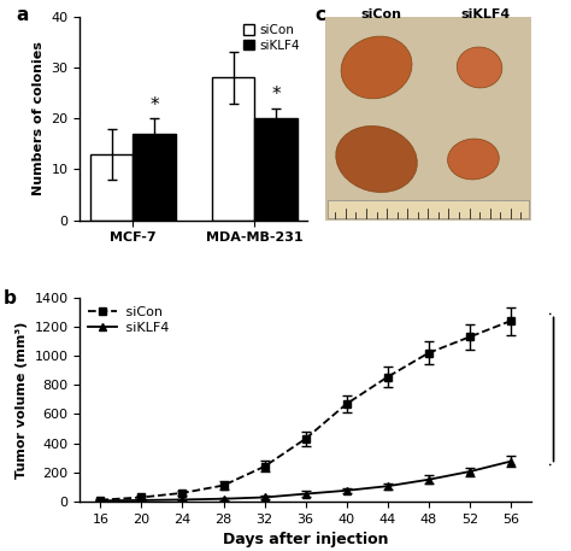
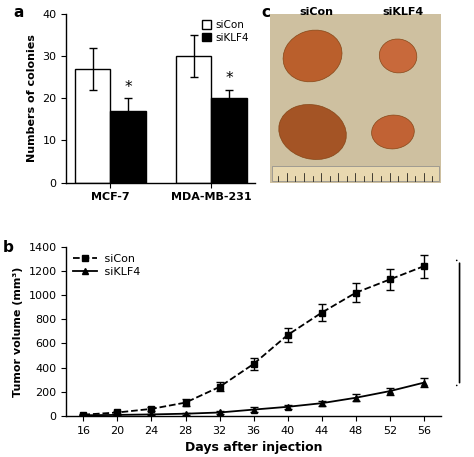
siCon/MCF-7: 13 -> 27
siCon/MDA-MB-231: 28 -> 30
